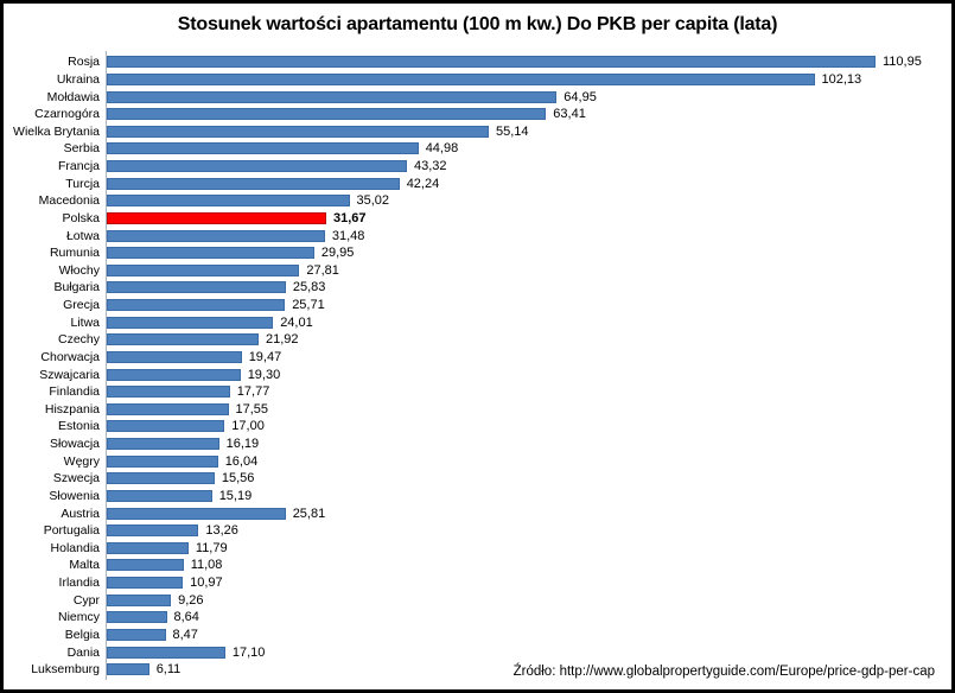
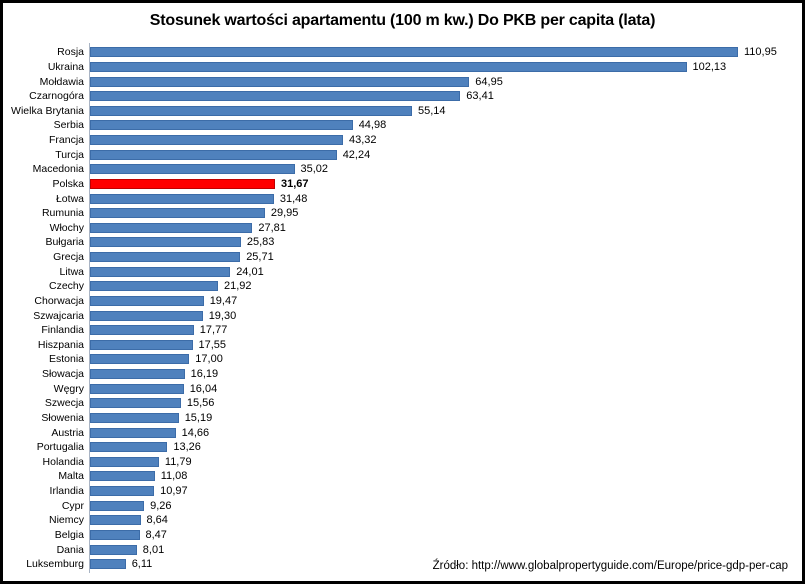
Austria: 25,81 -> 14,66
Dania: 17,10 -> 8,01
